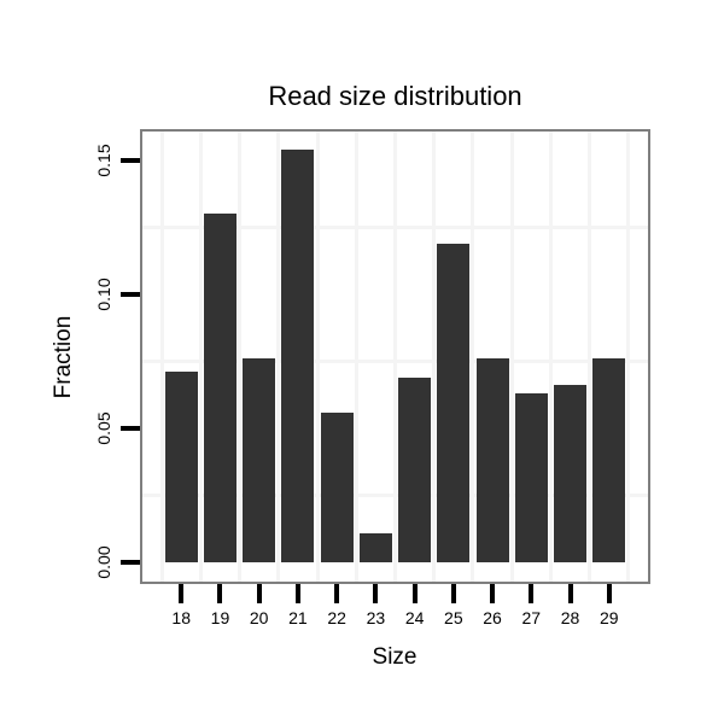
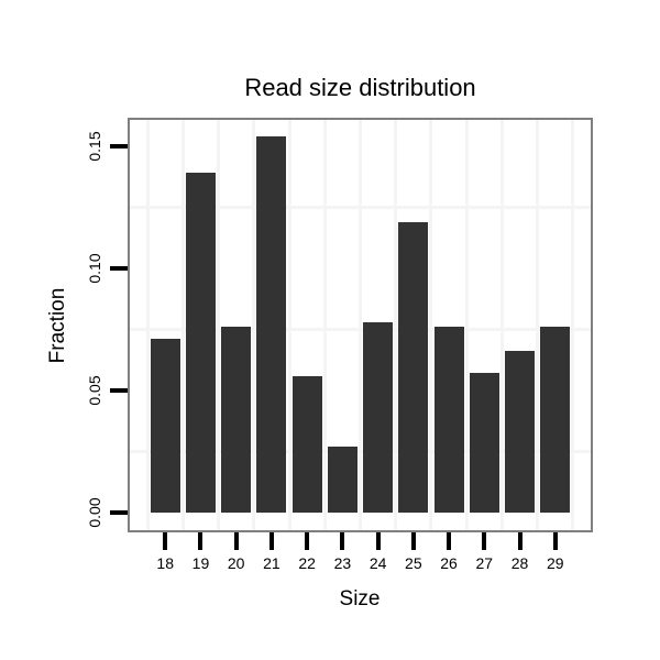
19: 0.130 -> 0.139
23: 0.011 -> 0.027
24: 0.069 -> 0.078
27: 0.063 -> 0.057
